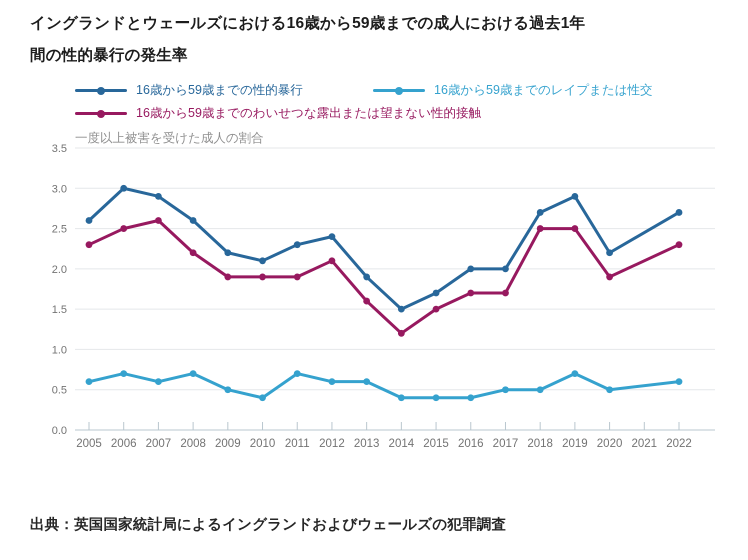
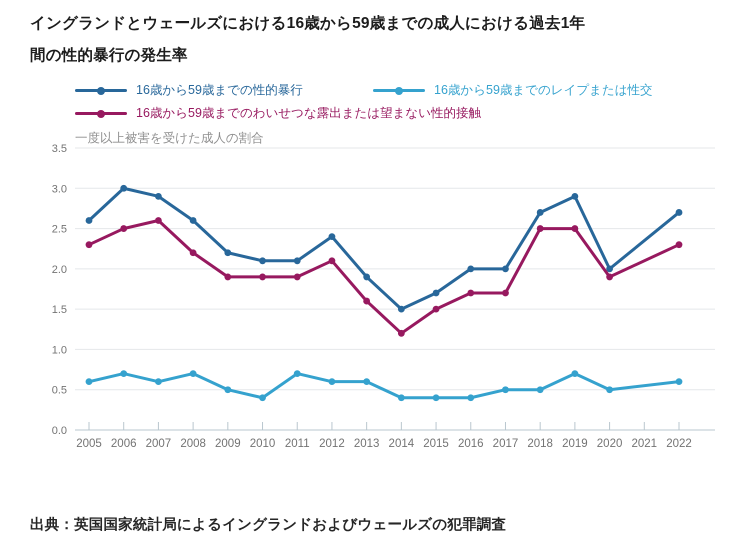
16歳から59歳までの性的暴行/2011: 2.3 -> 2.1
16歳から59歳までの性的暴行/2020: 2.2 -> 2.0
